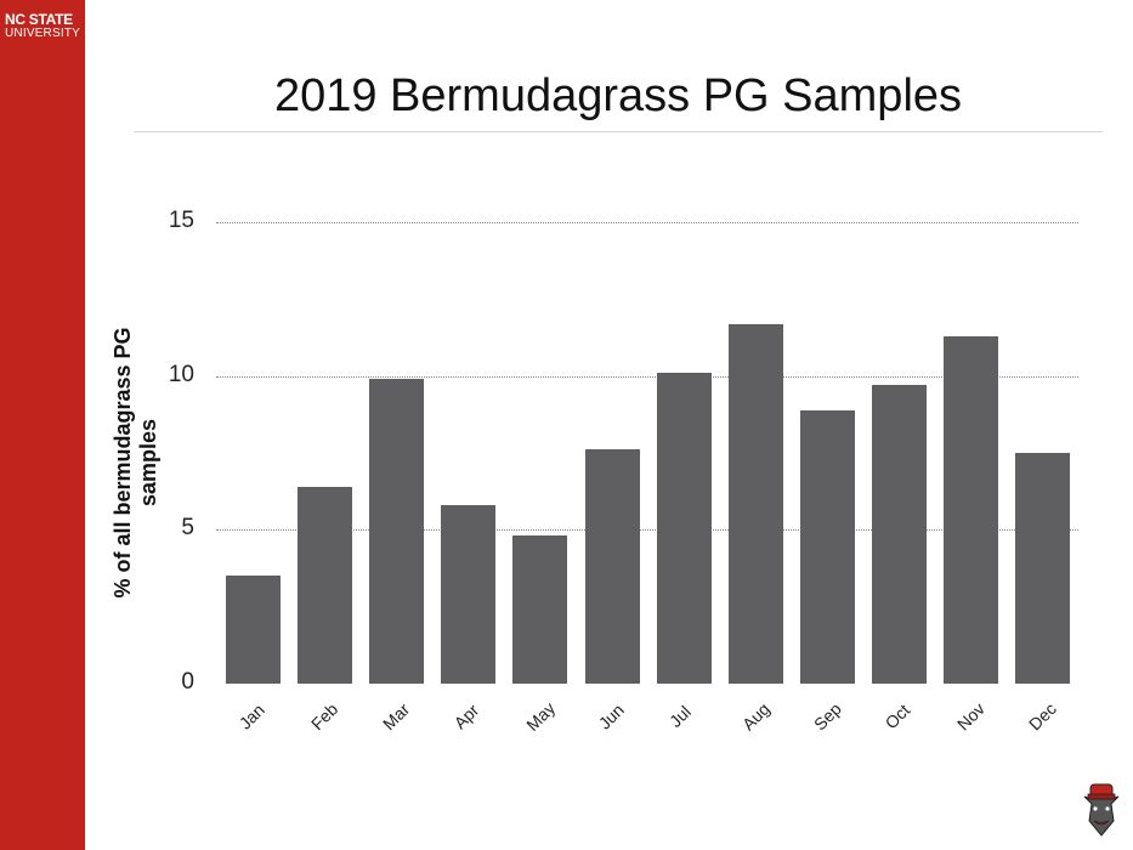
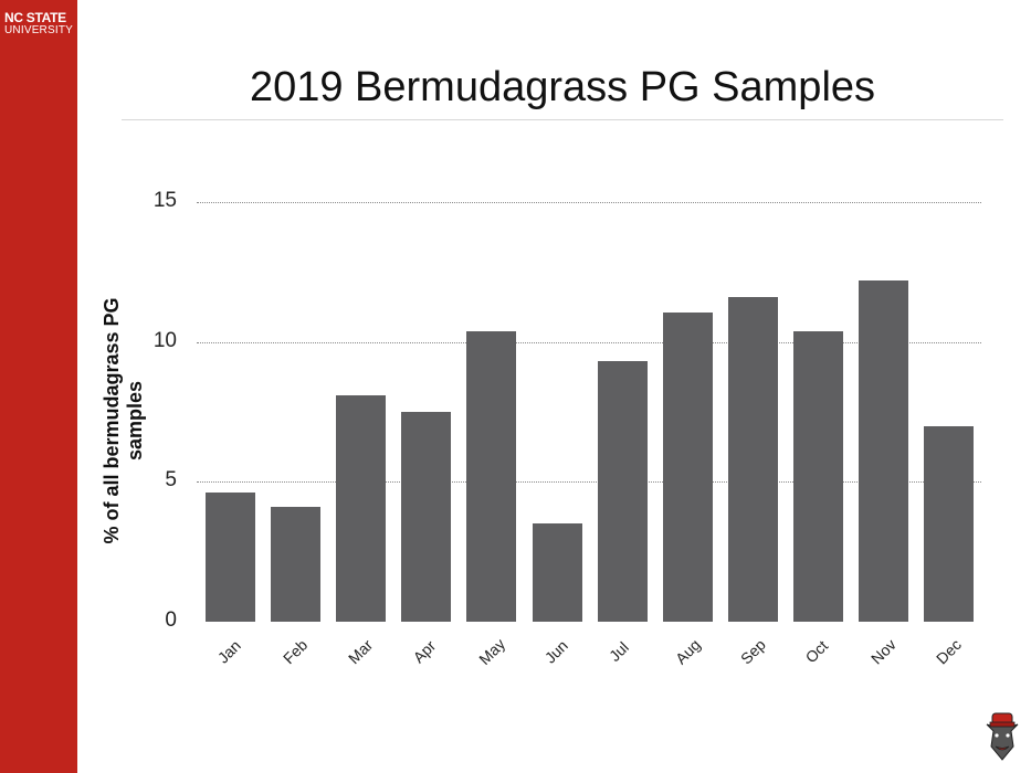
Jan: 3.5 -> 4.6
Feb: 6.4 -> 4.1
Mar: 9.9 -> 8.1
Apr: 5.8 -> 7.5
May: 4.8 -> 10.4
Jun: 7.6 -> 3.5
Jul: 10.1 -> 9.3
Aug: 11.7 -> 11.1
Sep: 8.9 -> 11.6
Oct: 9.7 -> 10.4
Nov: 11.3 -> 12.2
Dec: 7.5 -> 7.0
